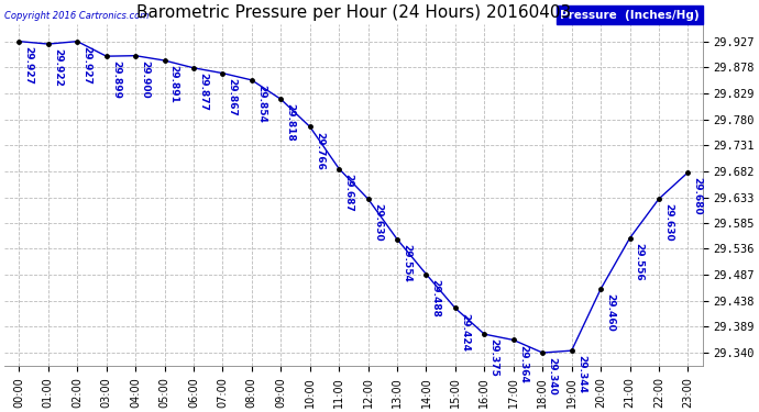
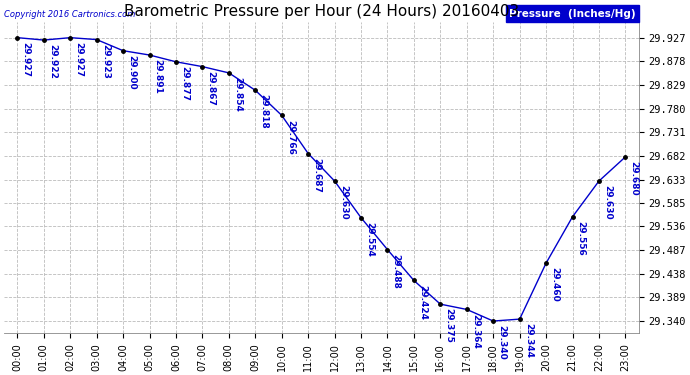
03:00: 29.899 -> 29.923
